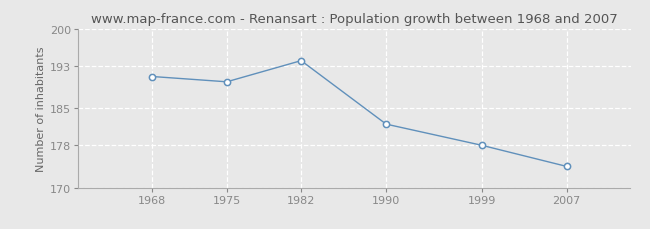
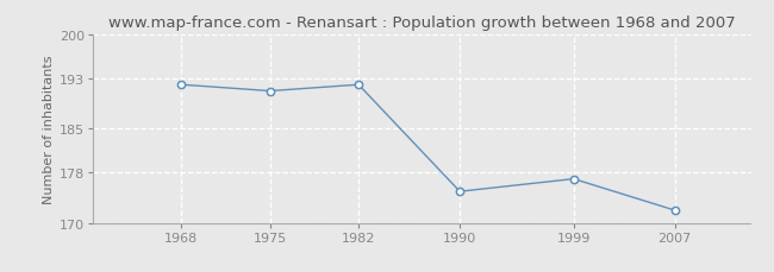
1968: 191 -> 192
1975: 190 -> 191
1982: 194 -> 192
1990: 182 -> 175
1999: 178 -> 177
2007: 174 -> 172
